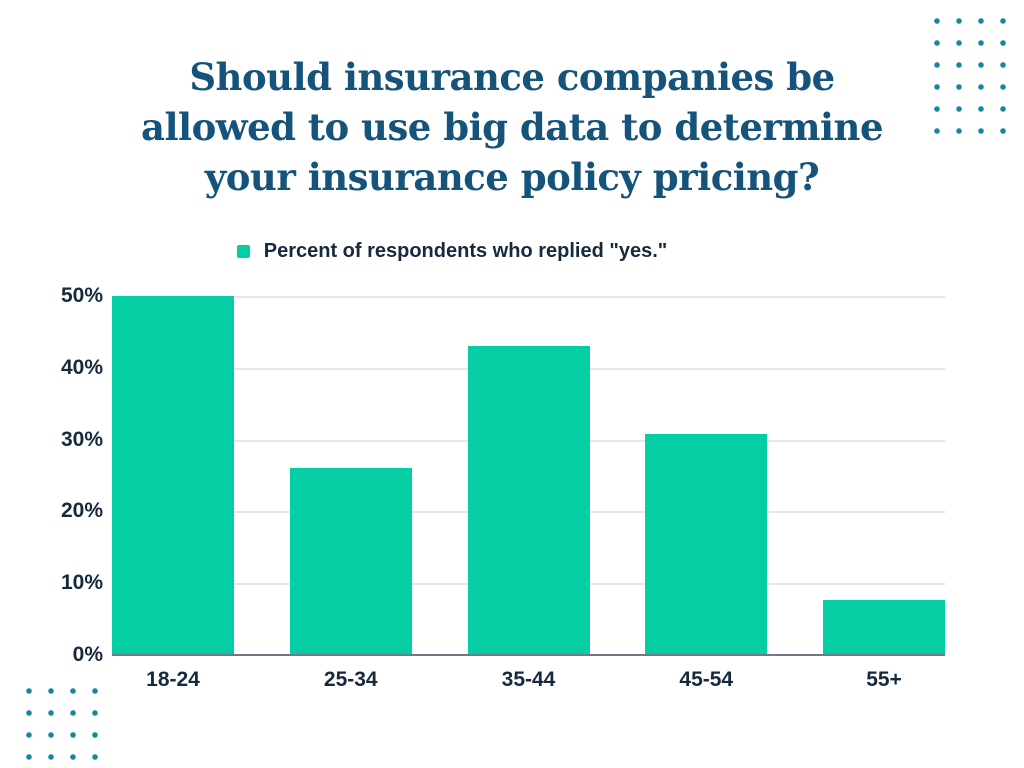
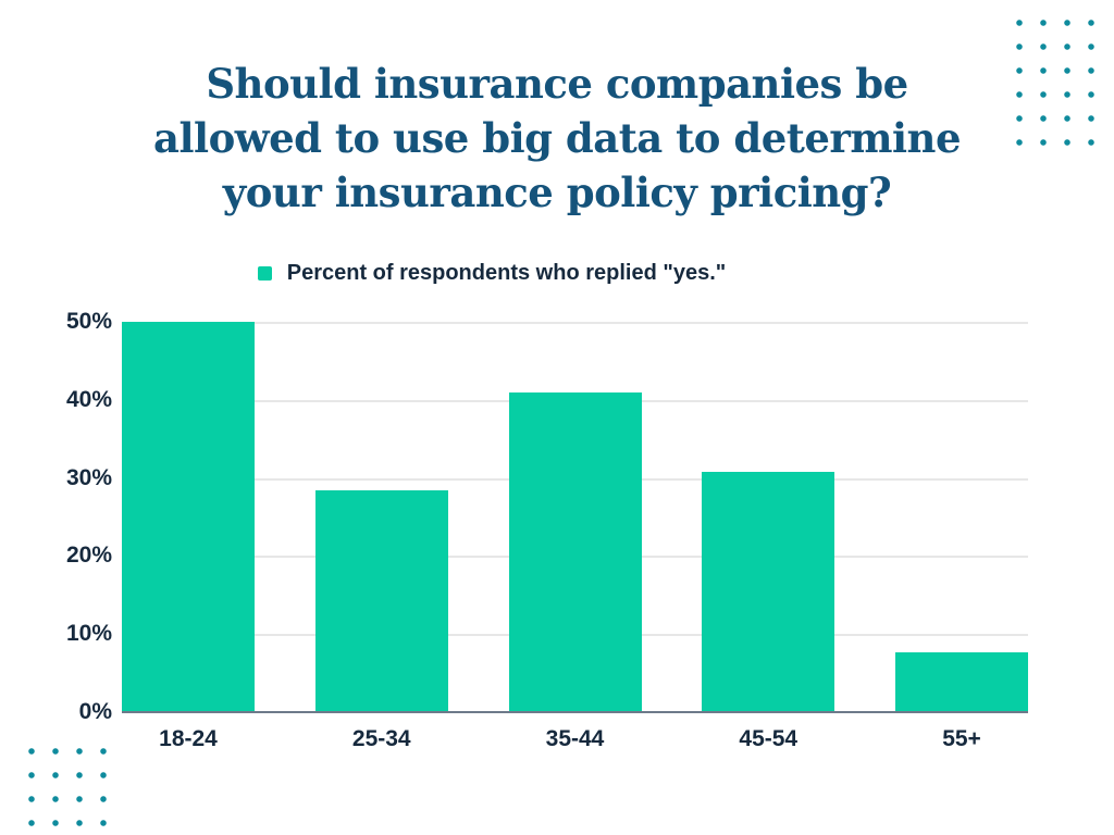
25-34: 26% -> 28%
35-44: 43% -> 41%
